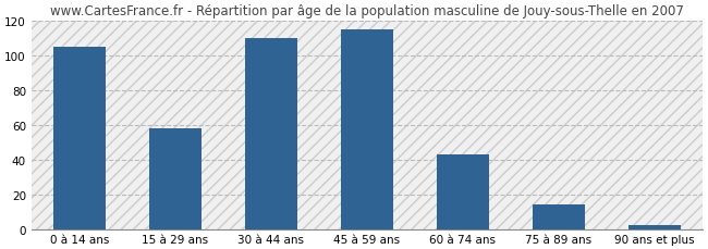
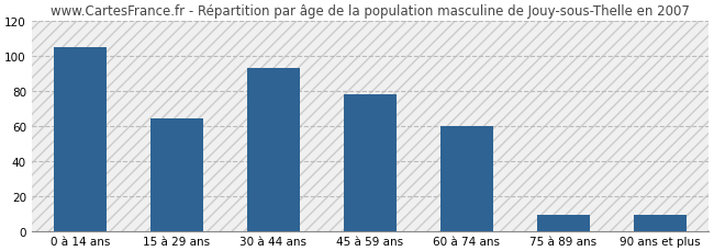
15 à 29 ans: 58 -> 64
30 à 44 ans: 110 -> 93
45 à 59 ans: 115 -> 78
60 à 74 ans: 43 -> 60
75 à 89 ans: 14 -> 9
90 ans et plus: 2 -> 9
